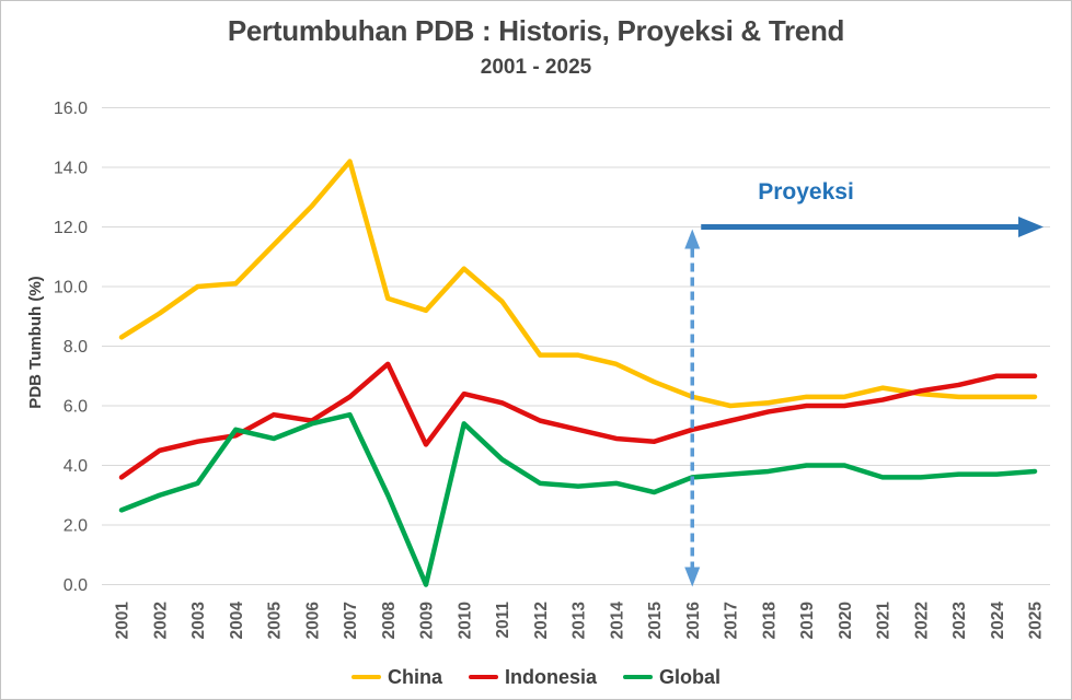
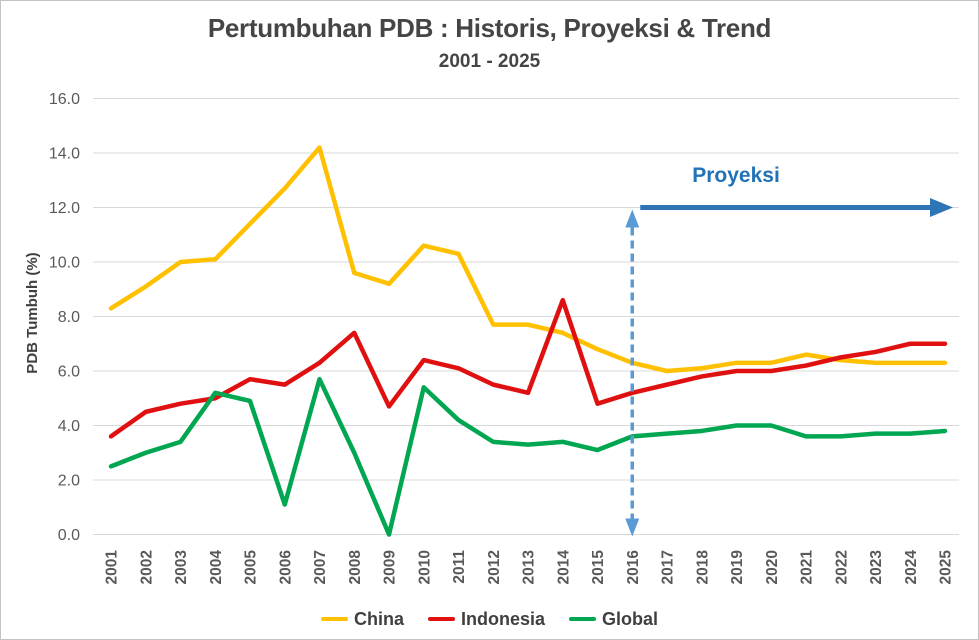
Global/2006: 5.4 -> 1.1
China/2011: 9.5 -> 10.3
Indonesia/2014: 4.9 -> 8.6
